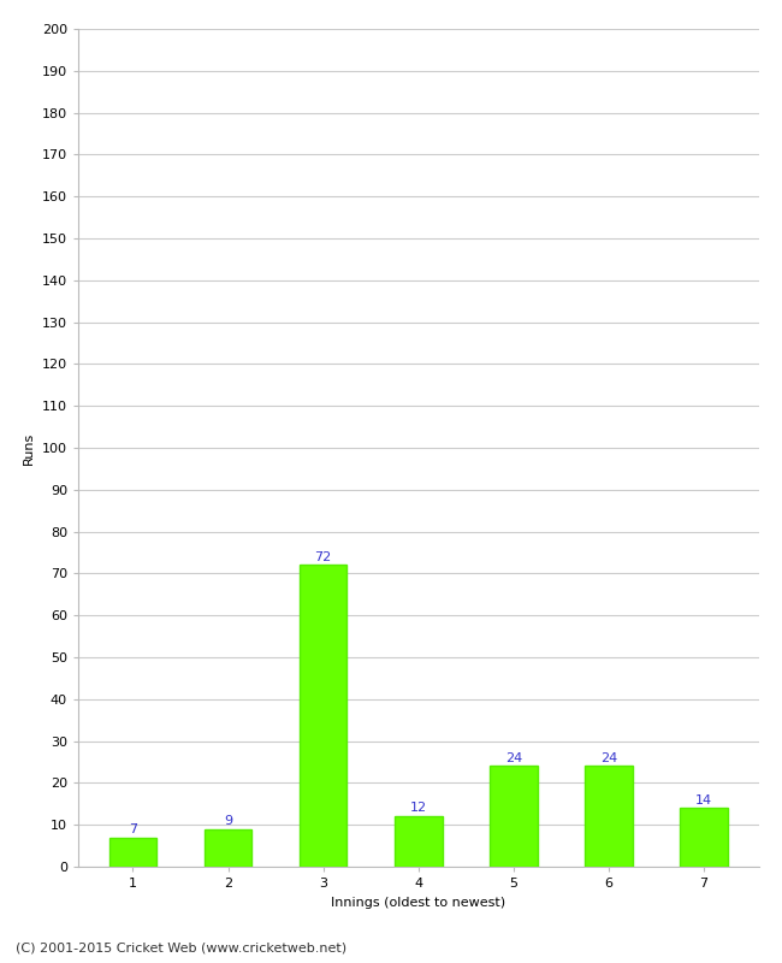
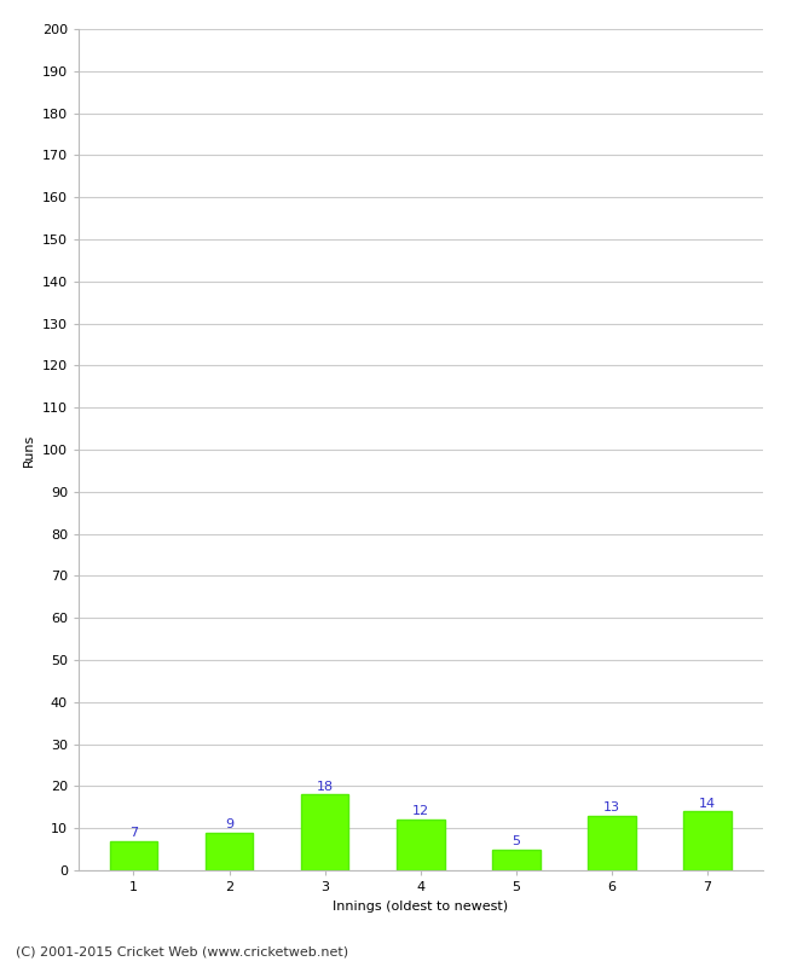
3: 72 -> 18
5: 24 -> 5
6: 24 -> 13
